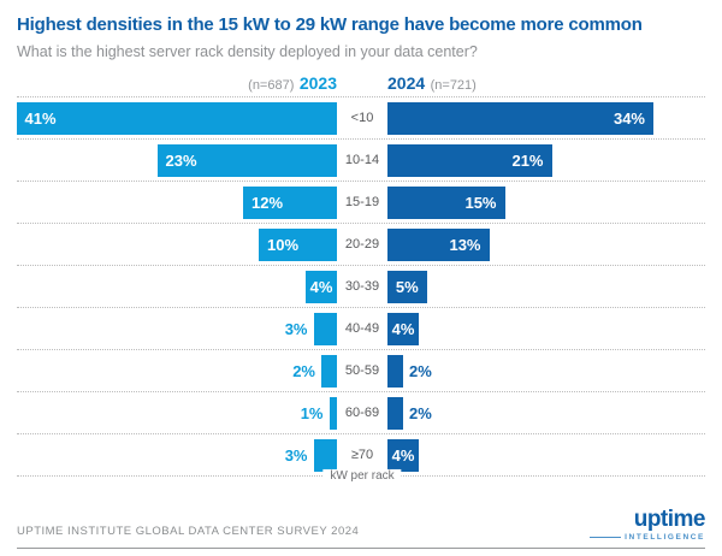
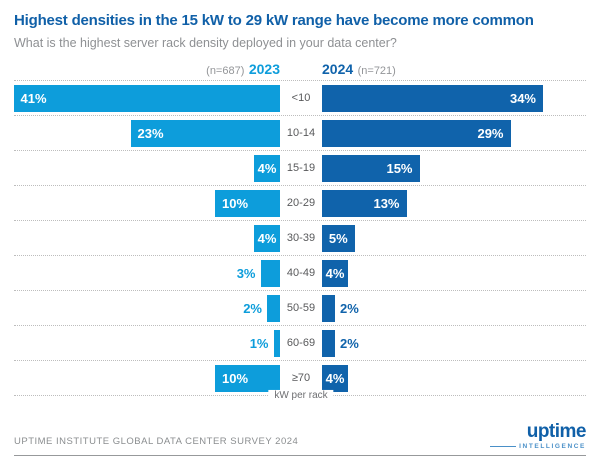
2024/10-14: 21% -> 29%
2023/15-19: 12% -> 4%
2023/≥70: 3% -> 10%
